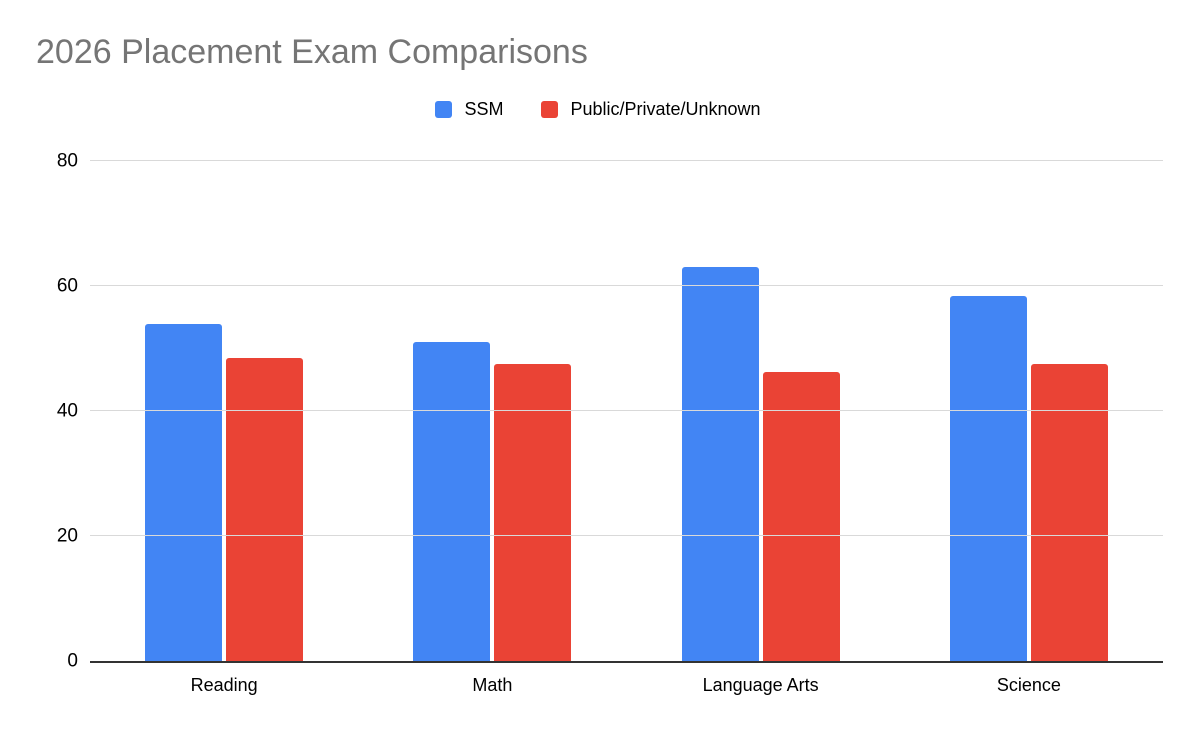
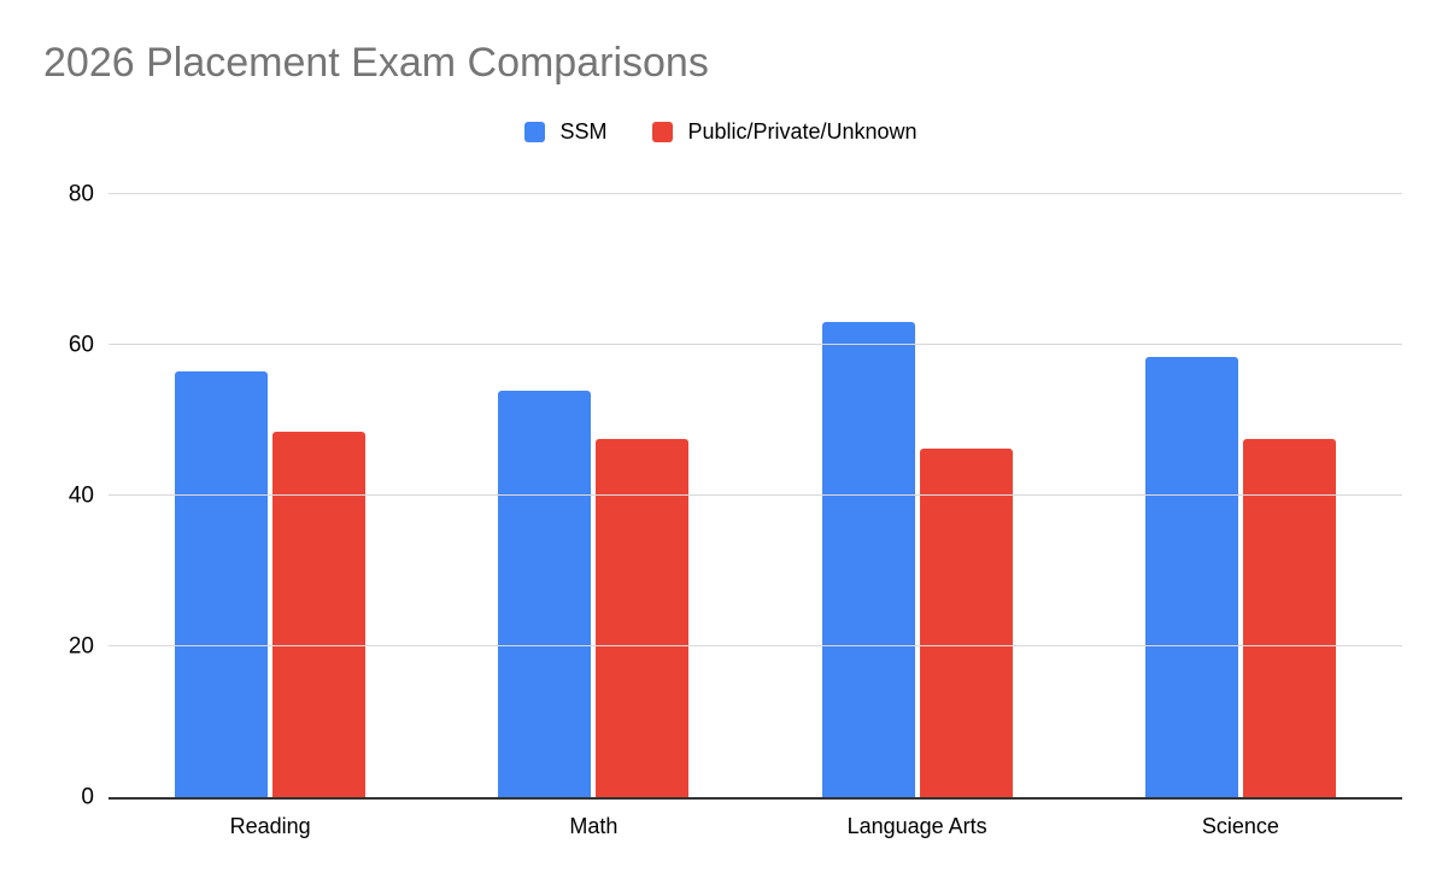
SSM/Reading: 54 -> 56
SSM/Math: 51 -> 54
